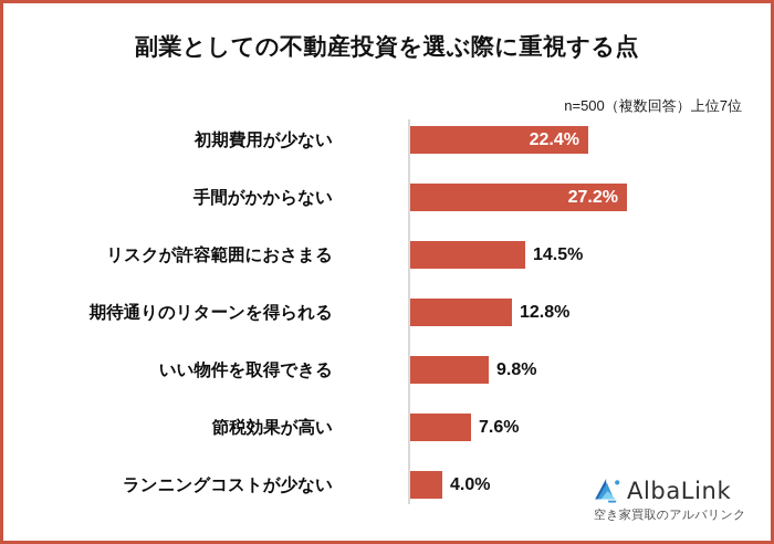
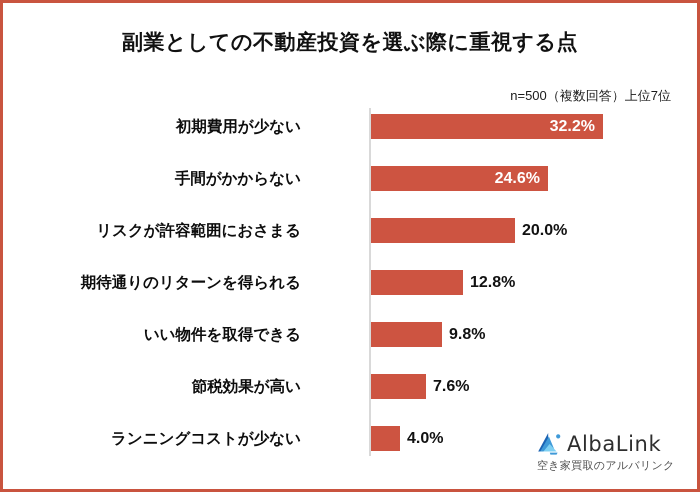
初期費用が少ない: 22.4% -> 32.2%
手間がかからない: 27.2% -> 24.6%
リスクが許容範囲におさまる: 14.5% -> 20.0%
